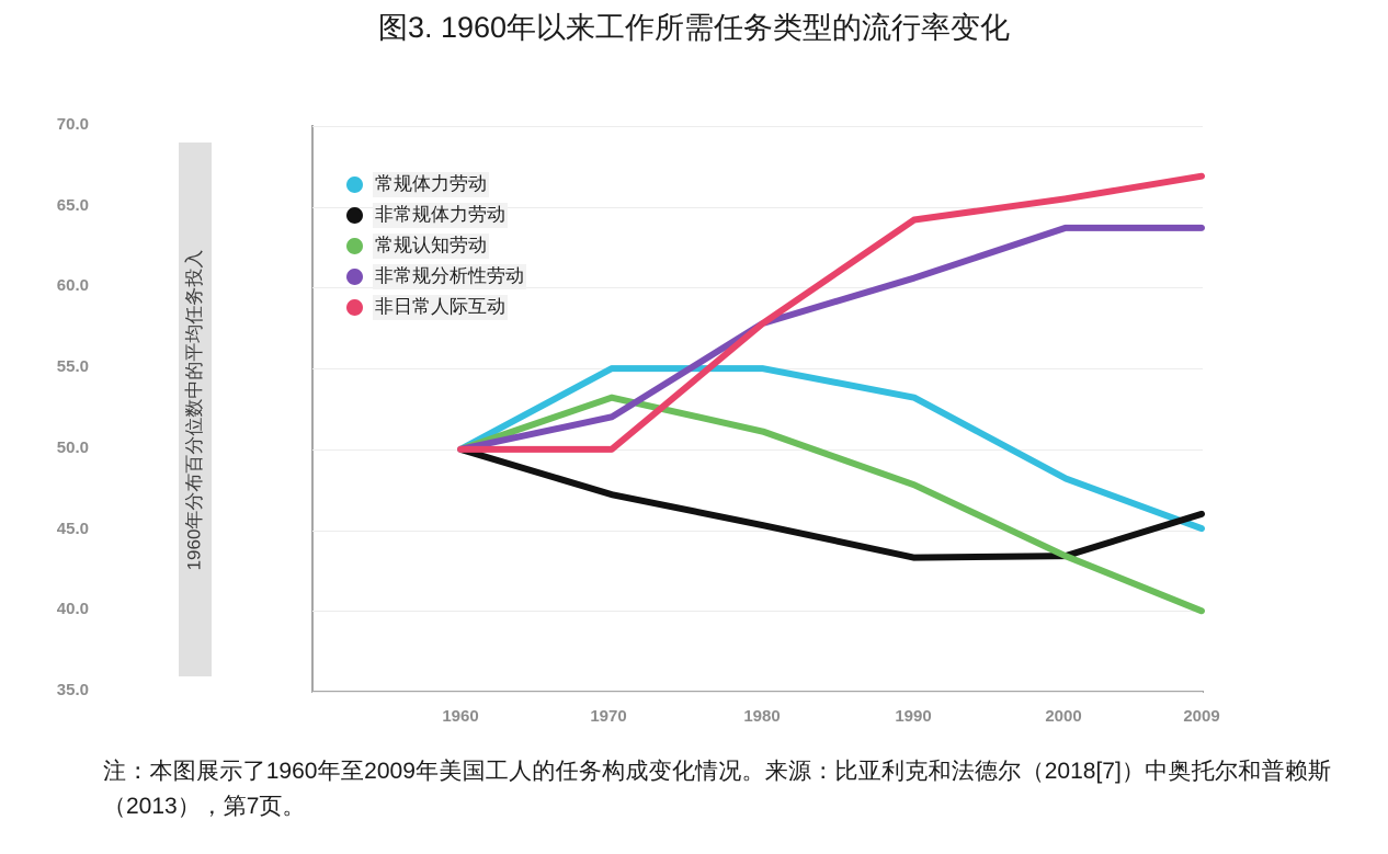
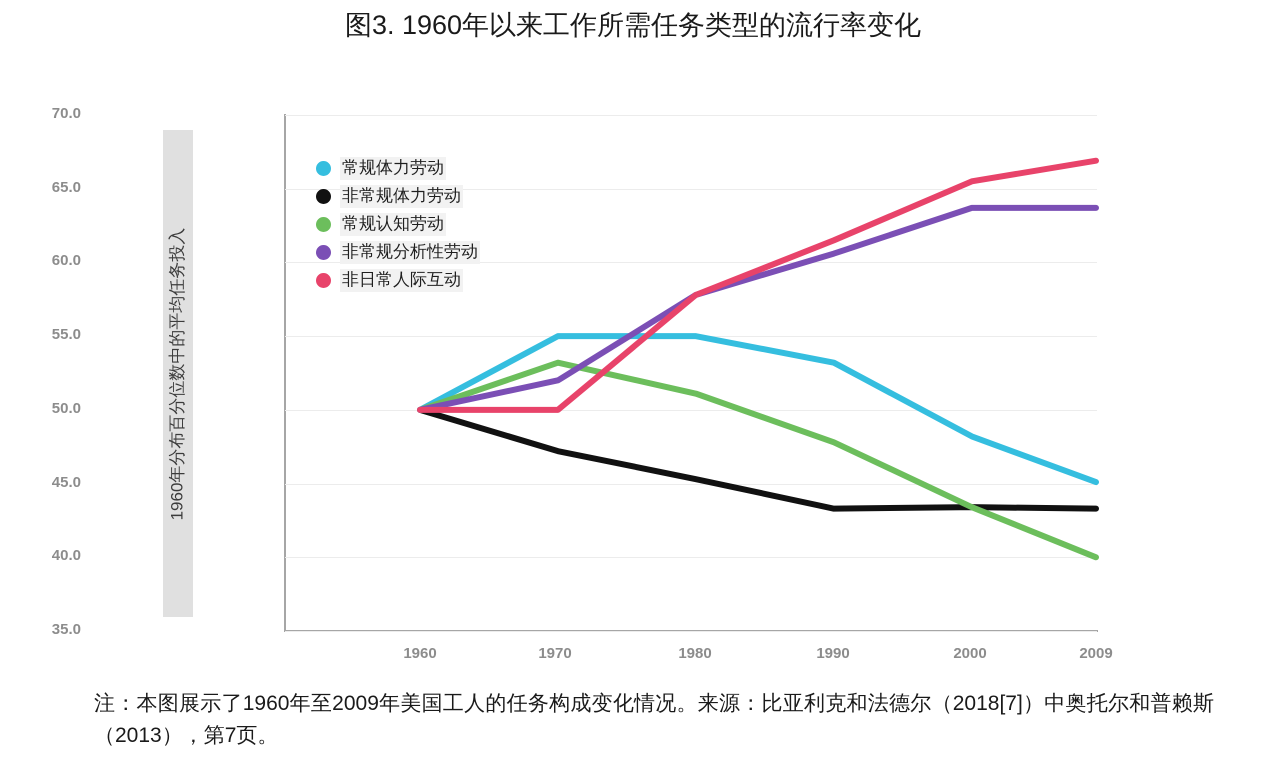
非日常人际互动/1990: 64.2 -> 61.5
非常规体力劳动/2009: 46.0 -> 43.3
